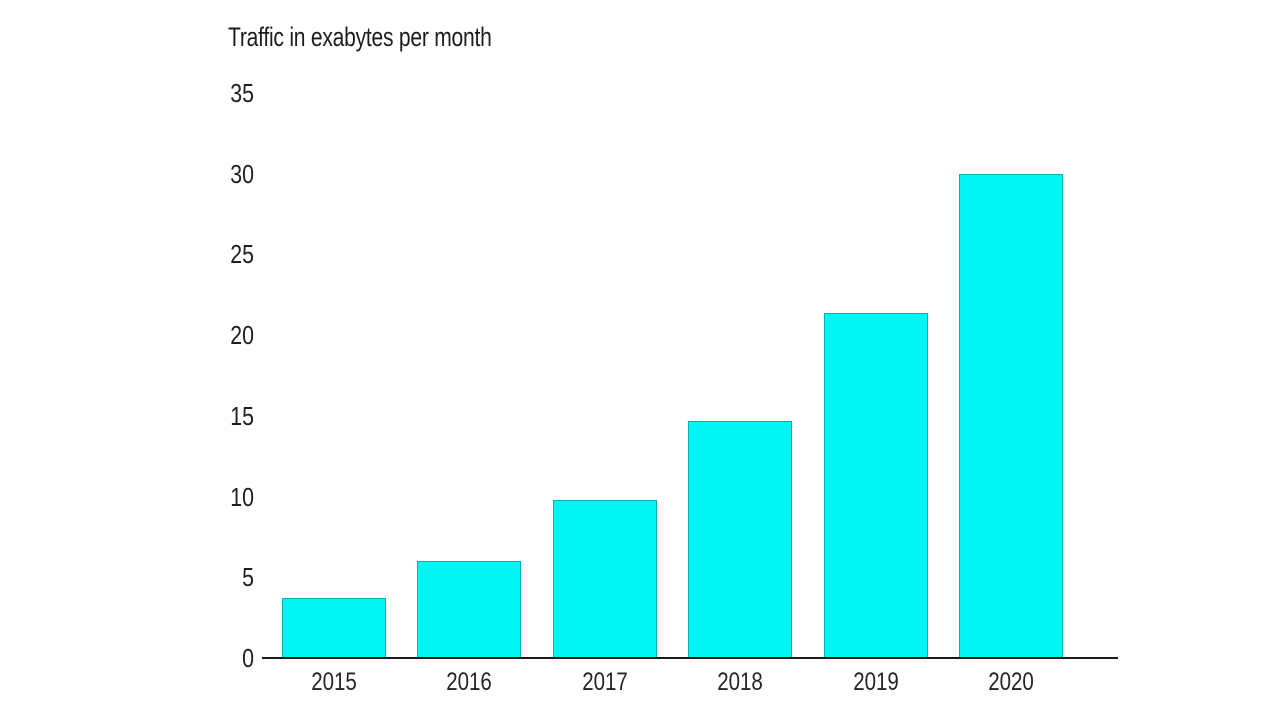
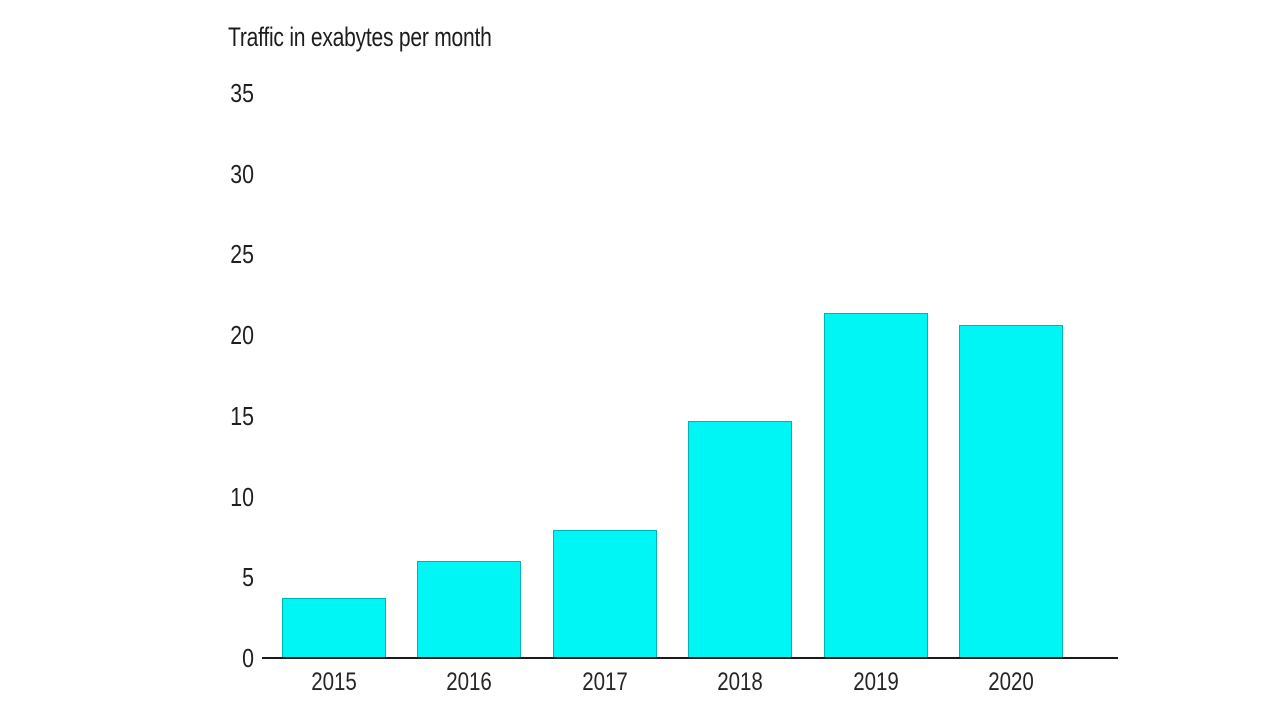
2017: 9.8 -> 7.9
2020: 30.0 -> 20.6
